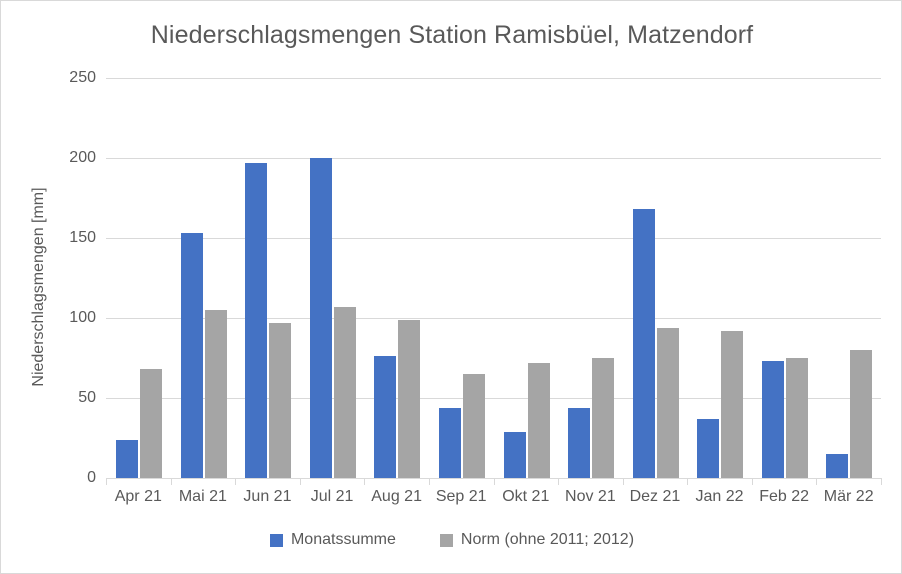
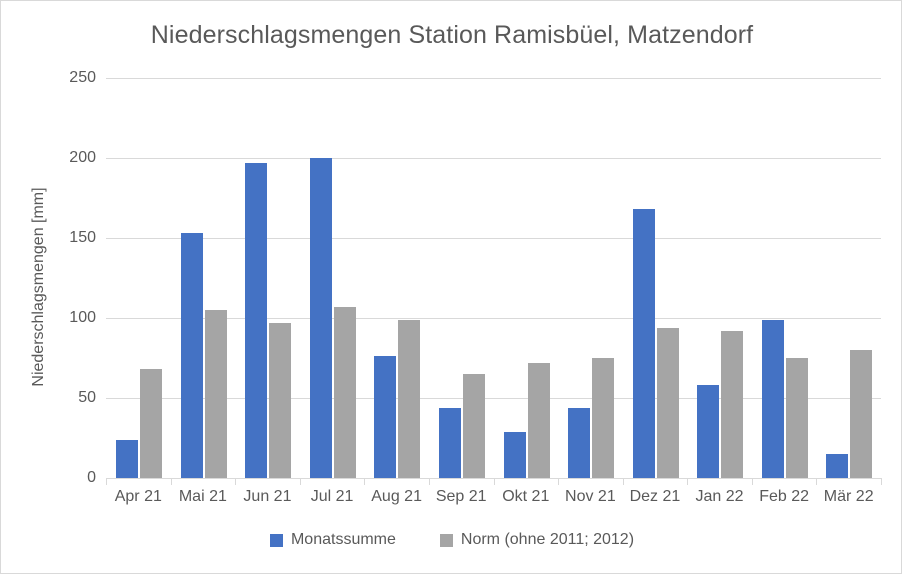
Monatssumme/Jan 22: 37 -> 58
Monatssumme/Feb 22: 73 -> 99
